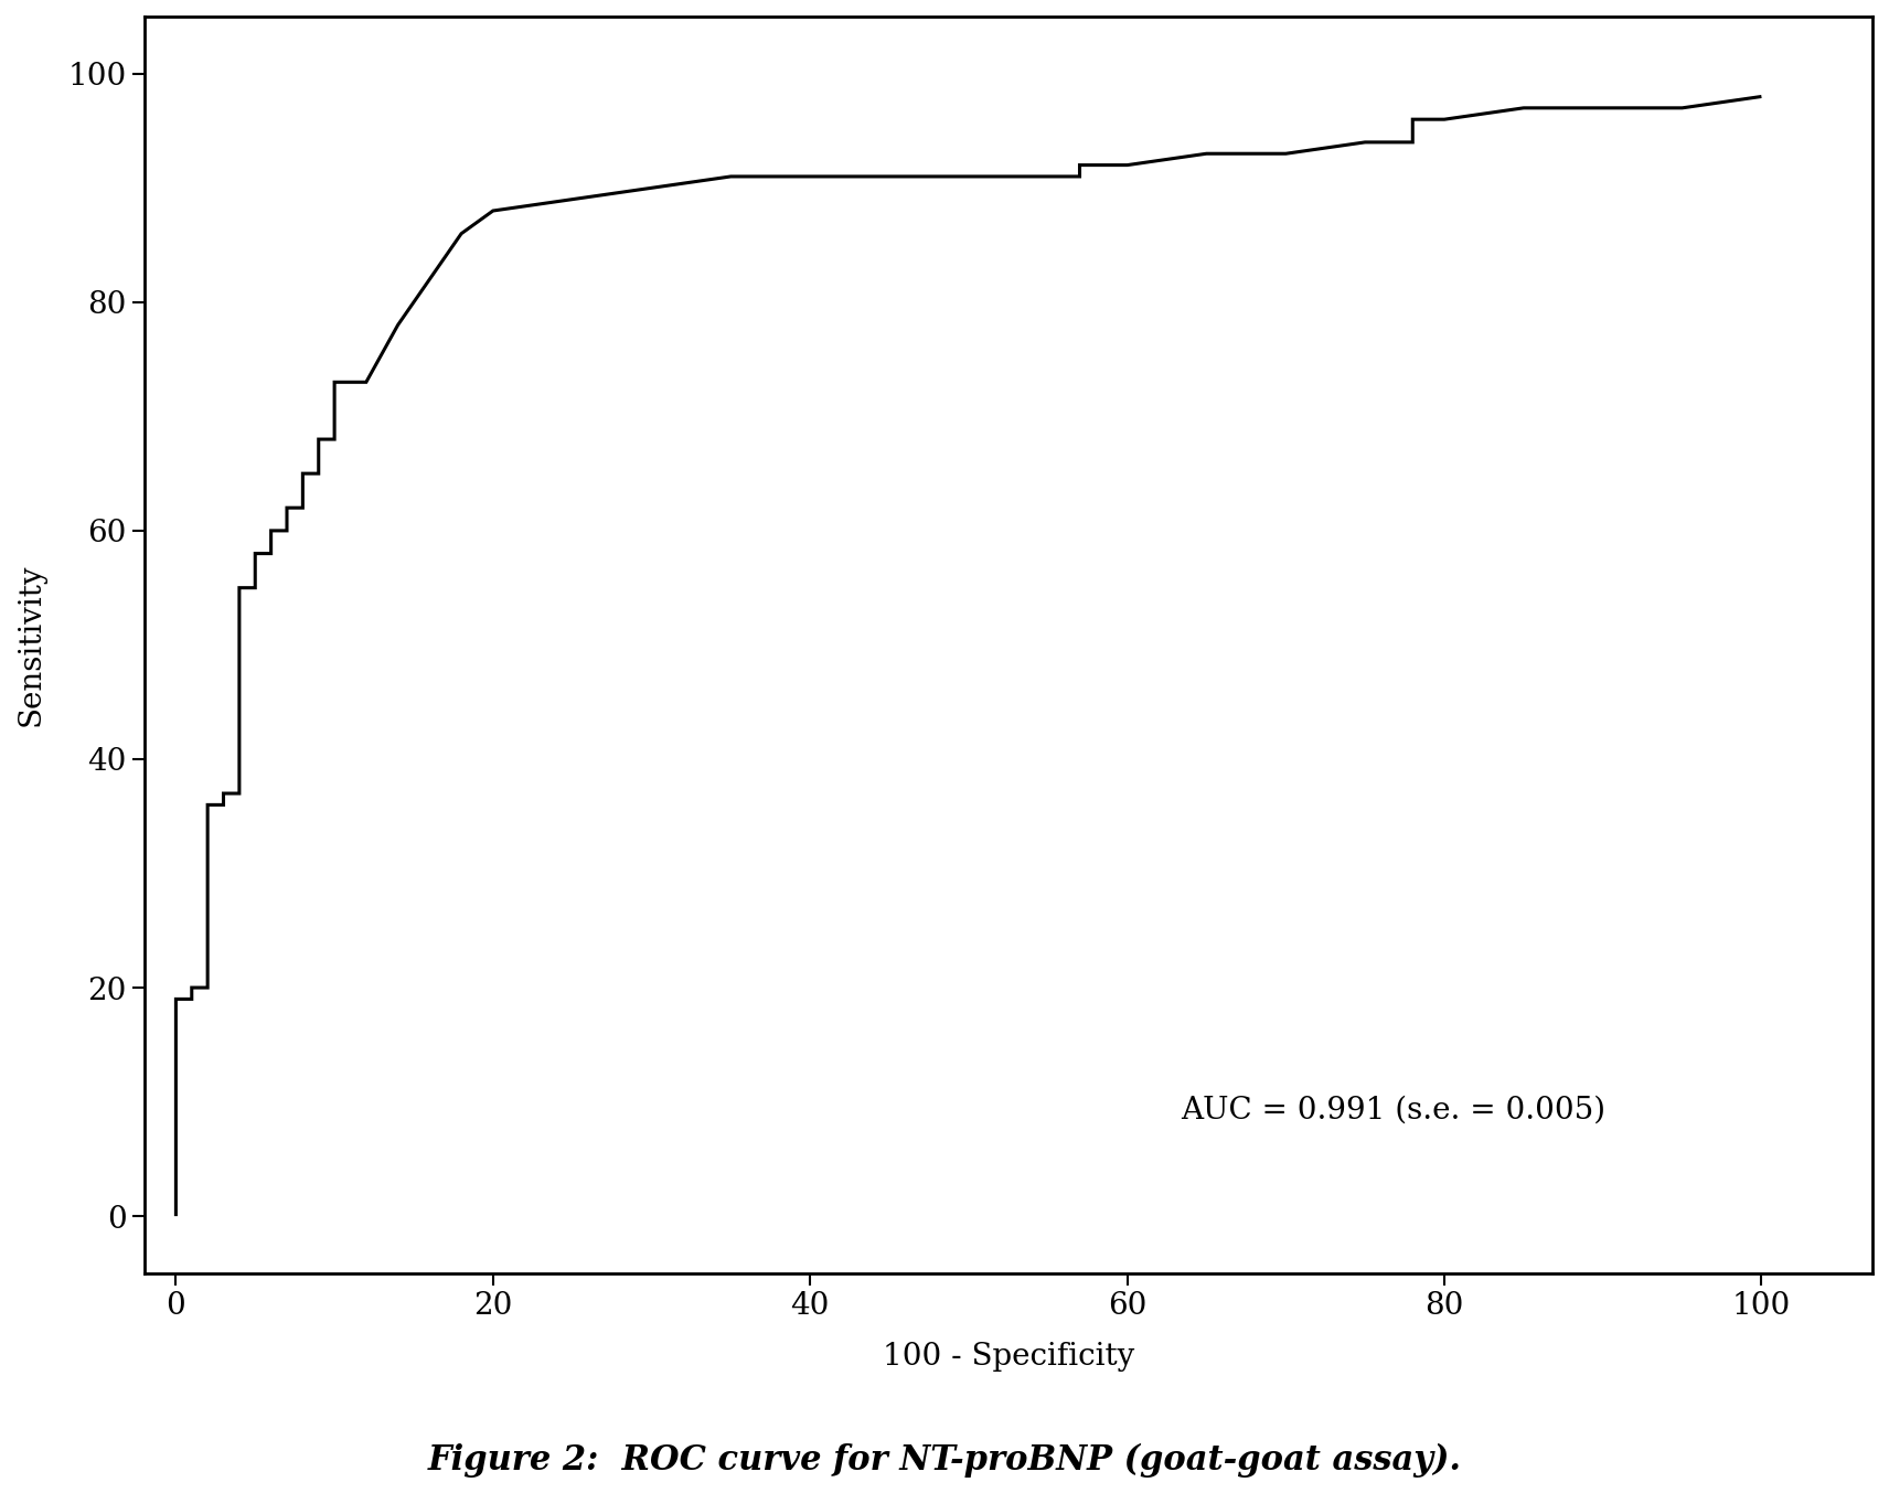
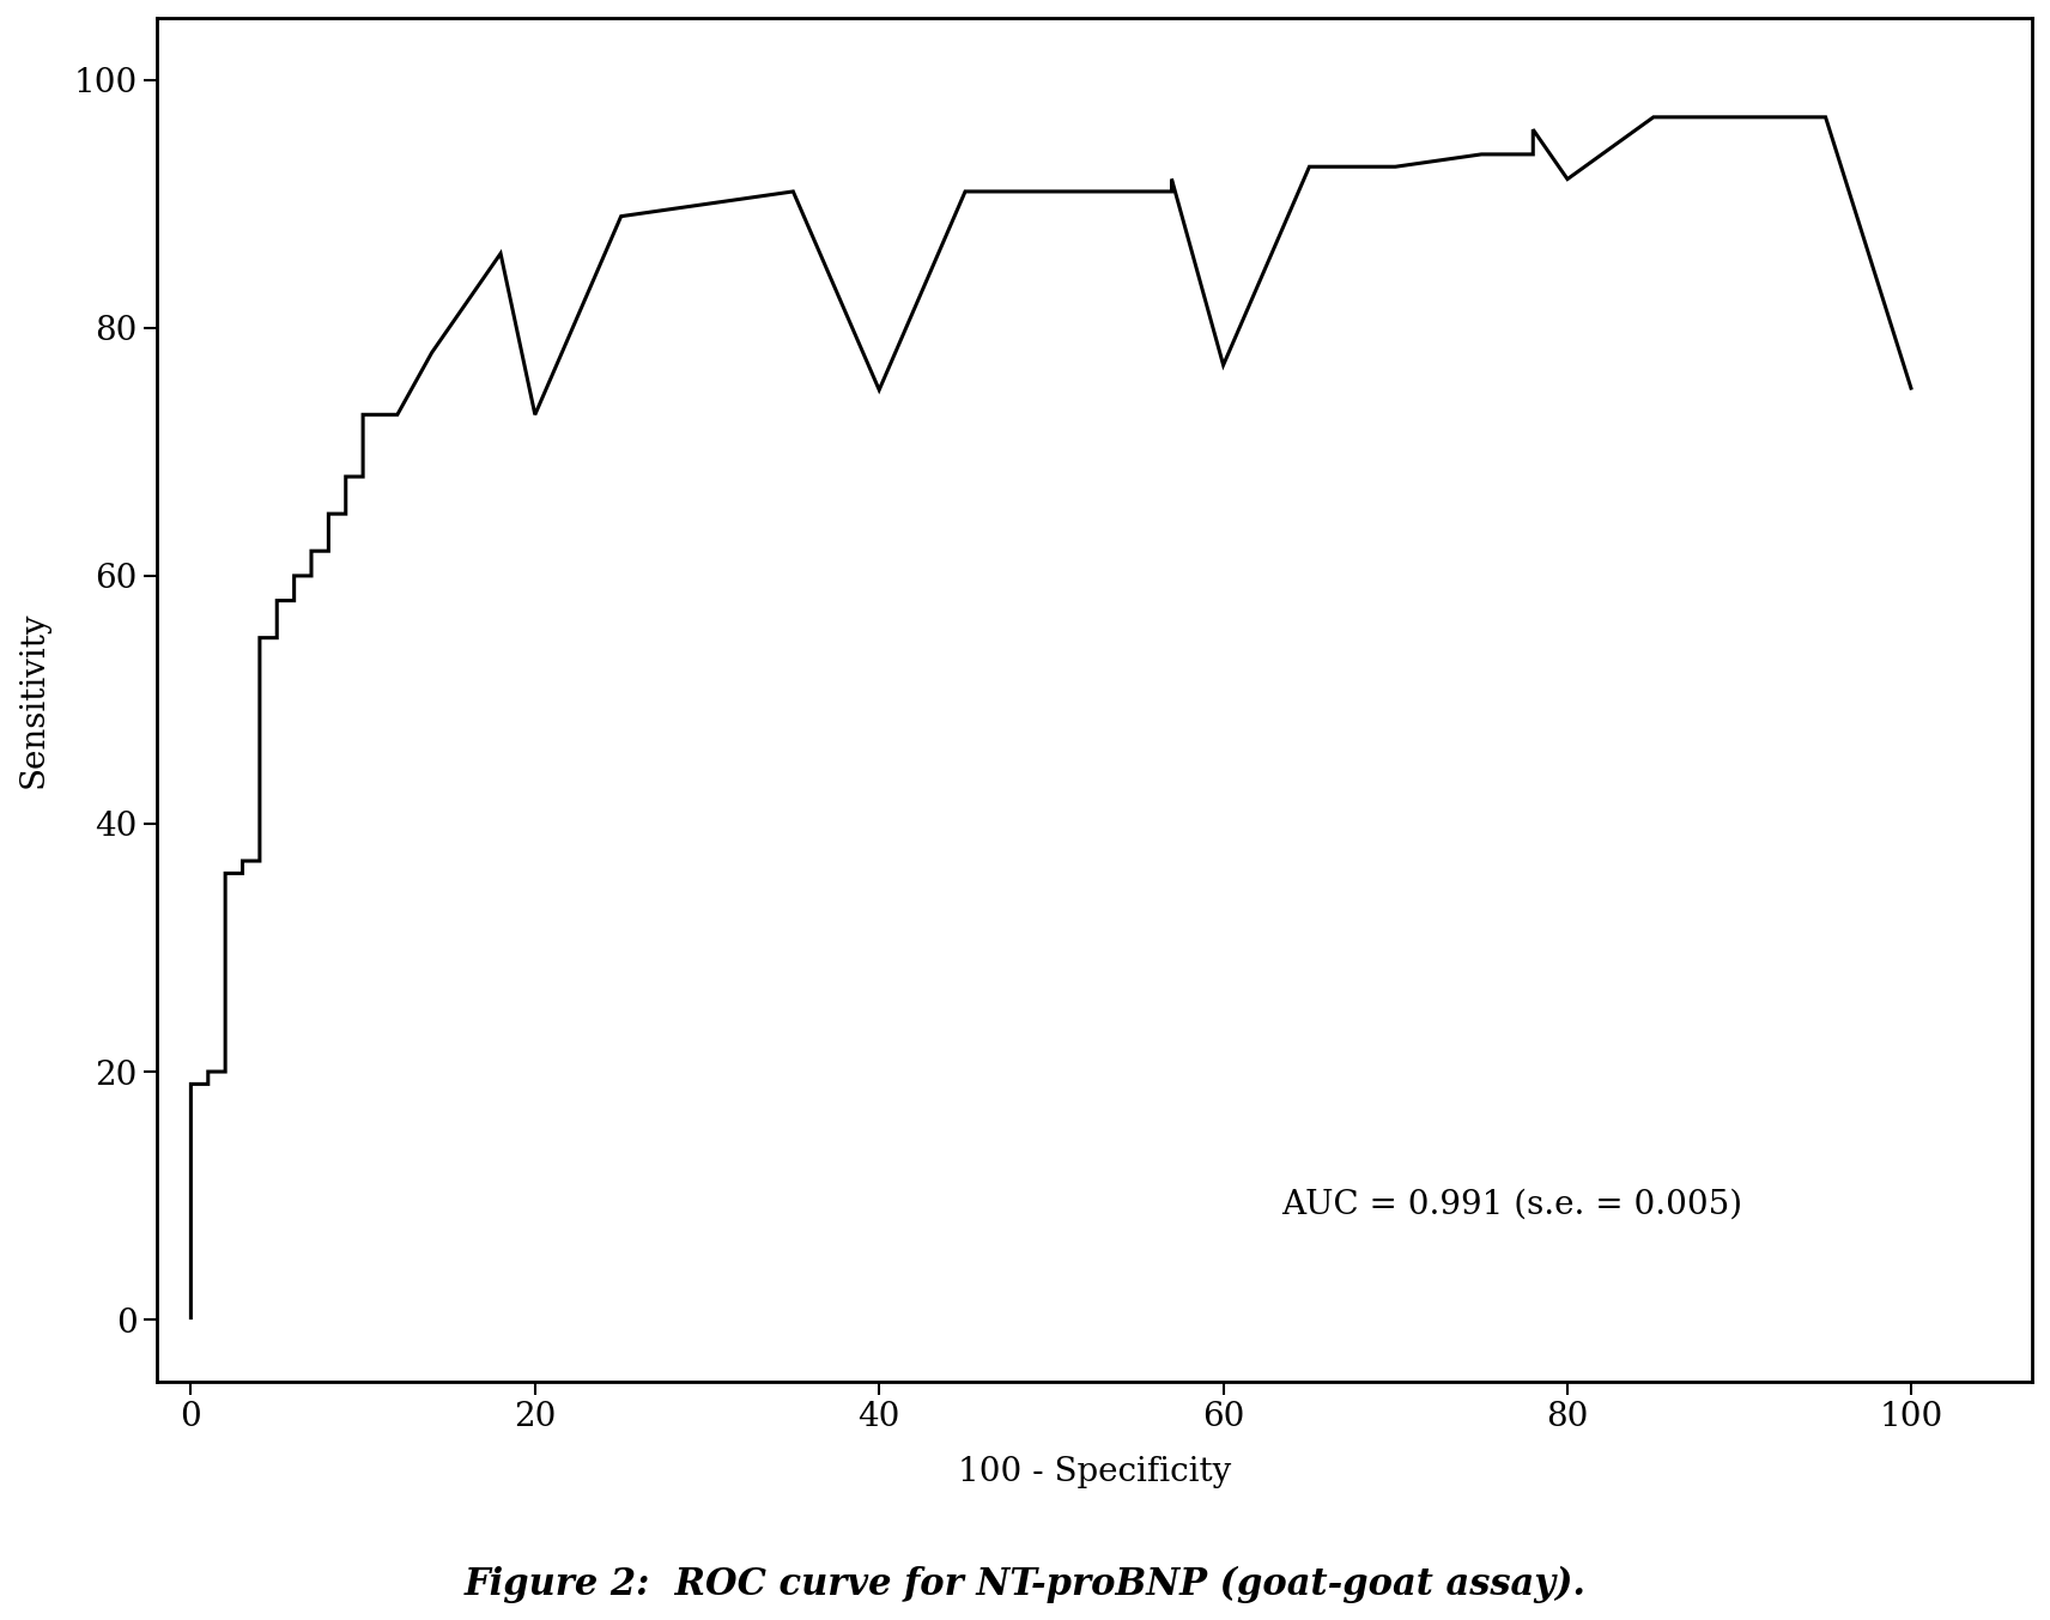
20: 88 -> 73
40: 91 -> 75
60: 92 -> 77
80: 96 -> 92
100: 98 -> 75
